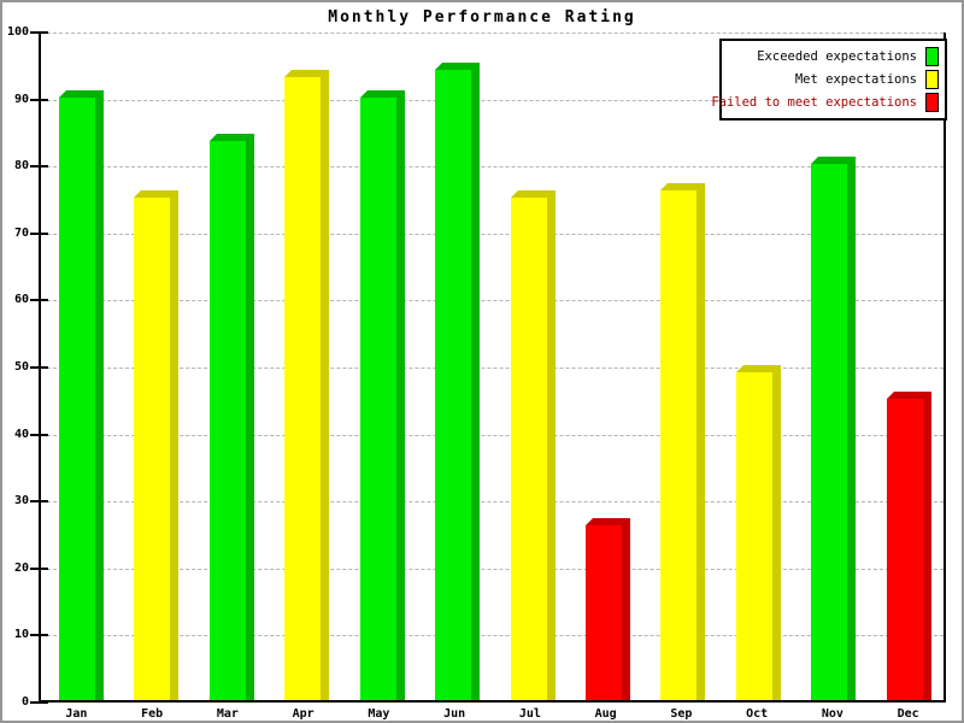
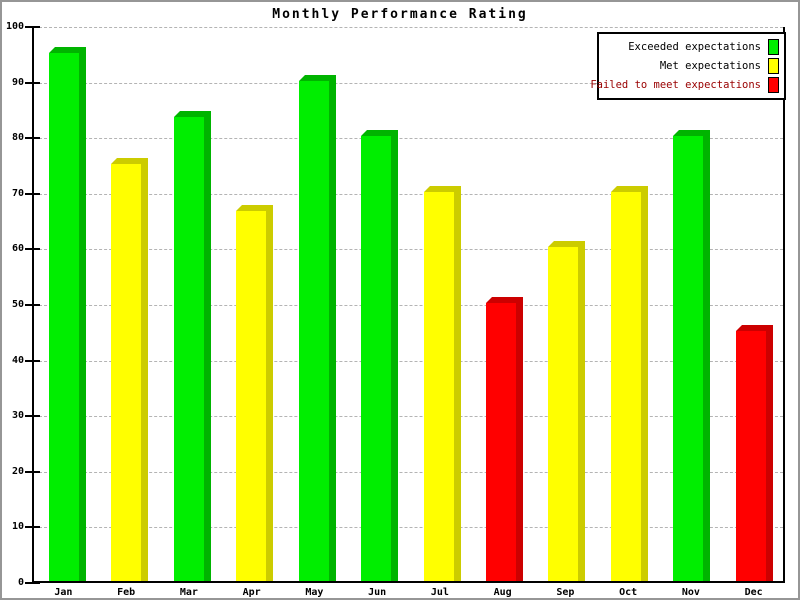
Jan: 90 -> 95
Apr: 93 -> 66
Jun: 94 -> 80
Jul: 75 -> 70
Aug: 26 -> 50
Sep: 76 -> 60
Oct: 49 -> 70
